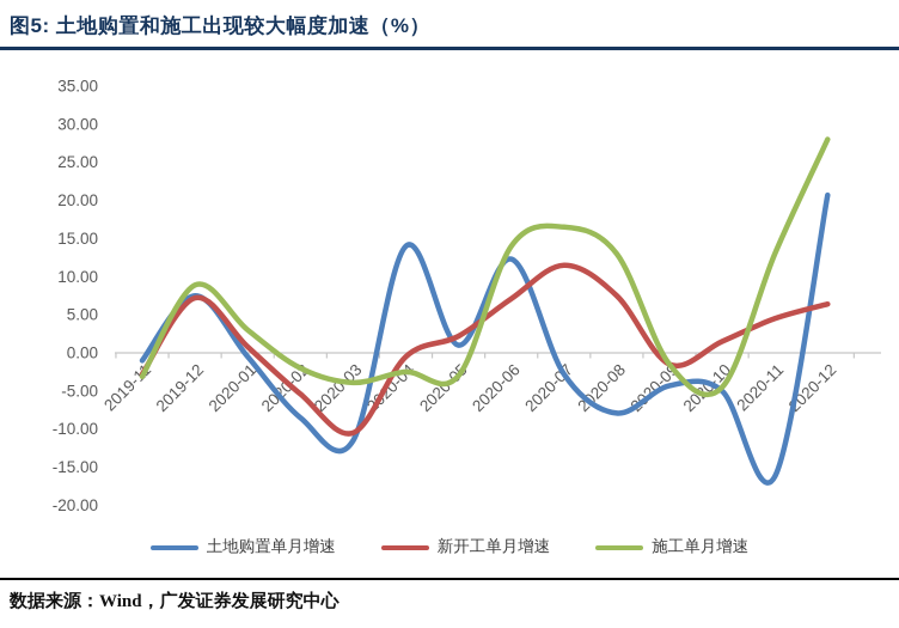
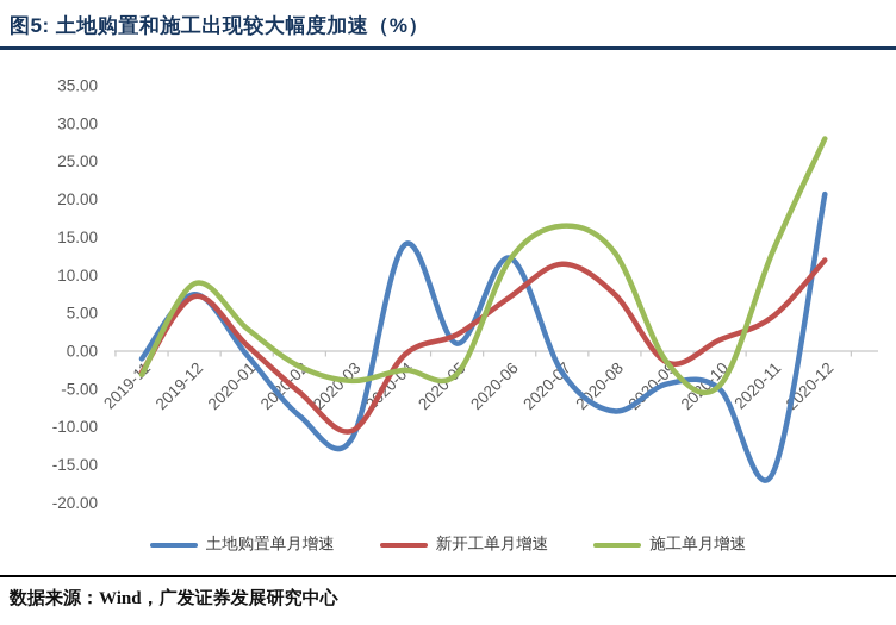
施工单月增速/2020-06: 14 -> 12
新开工单月增速/2020-12: 6 -> 12
